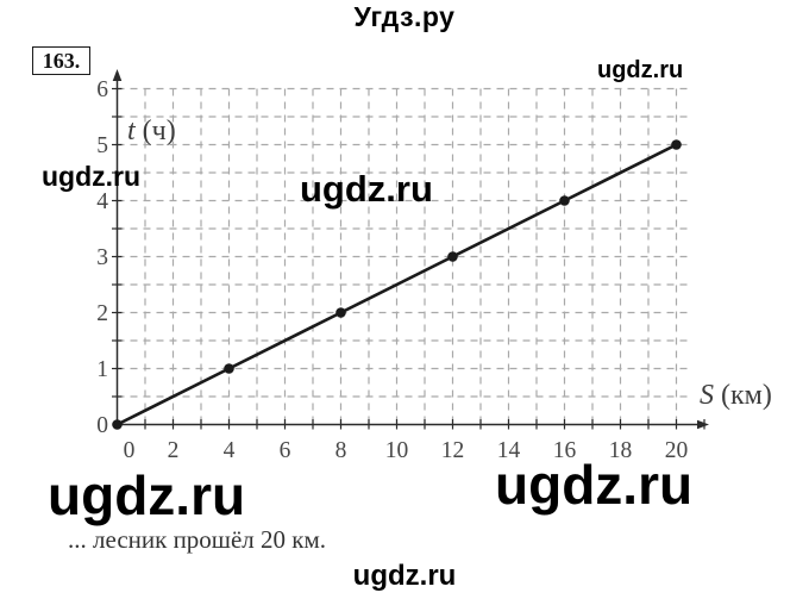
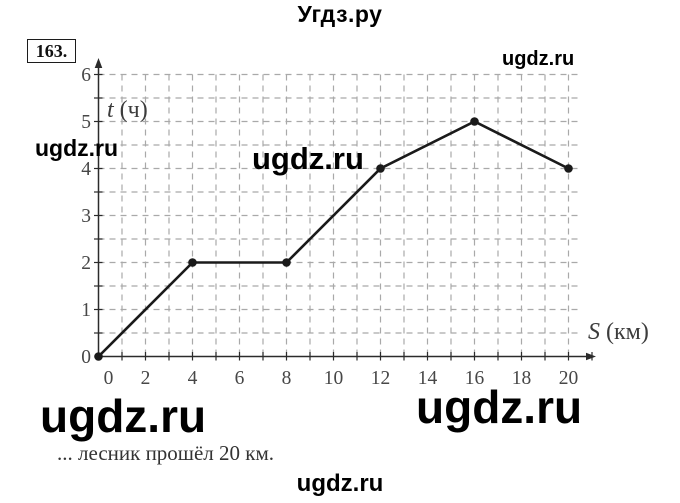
4: 1 -> 2
12: 3 -> 4
16: 4 -> 5
20: 5 -> 4
